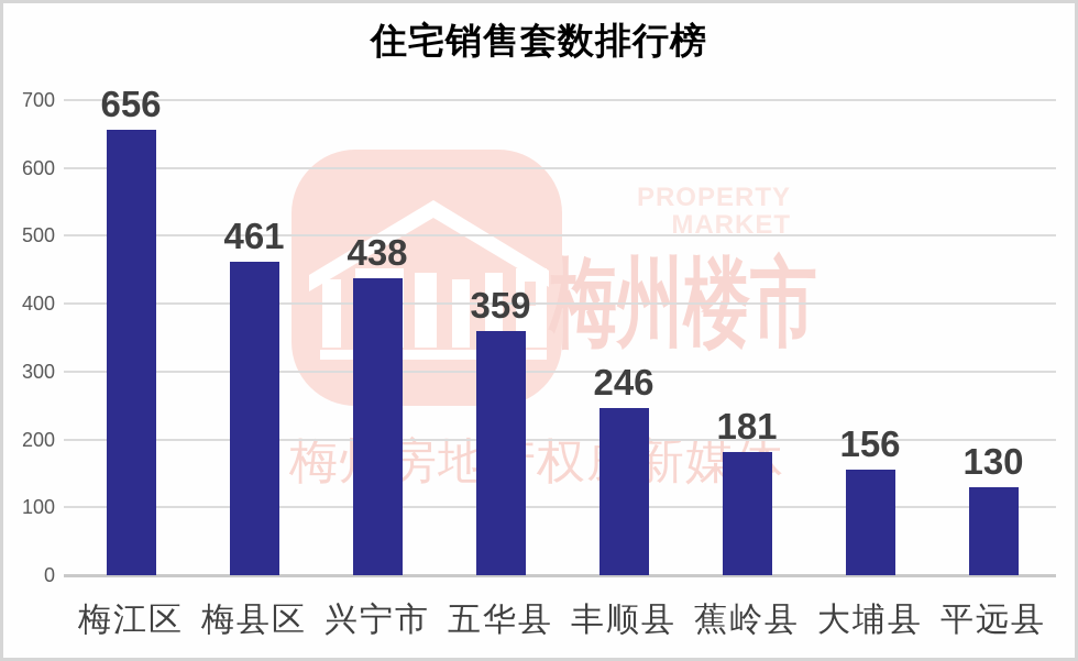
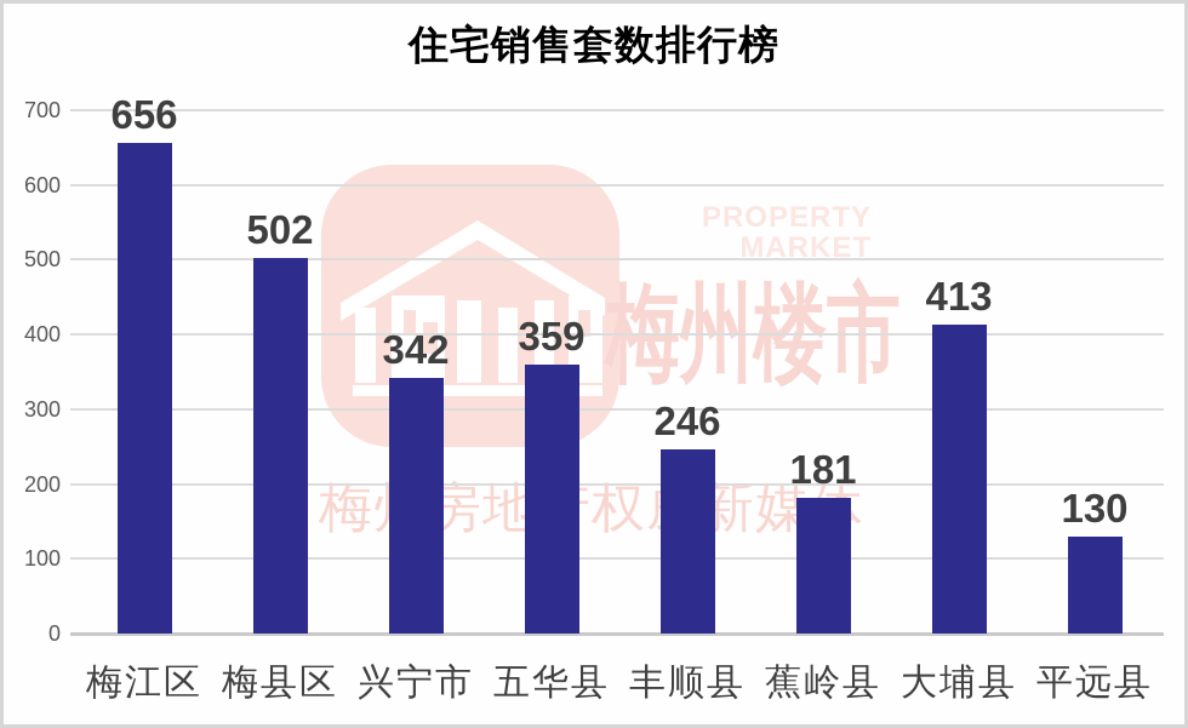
梅县区: 461 -> 502
兴宁市: 438 -> 342
大埔县: 156 -> 413
